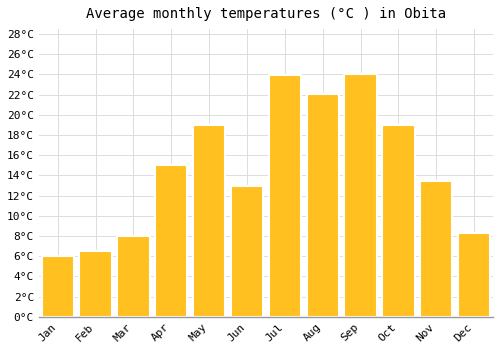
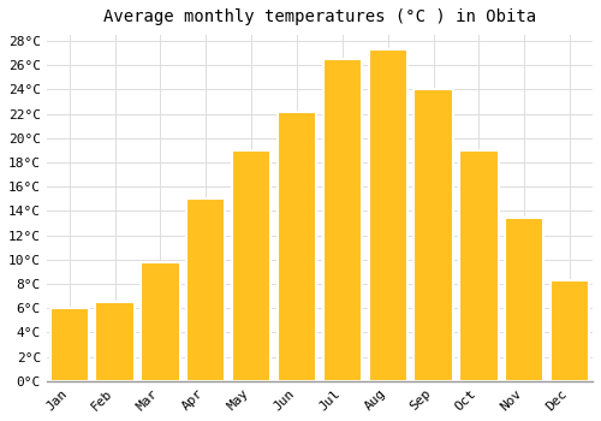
Mar: 8.0°C -> 9.8°C
Jun: 13.0°C -> 22.2°C
Jul: 23.9°C -> 26.5°C
Aug: 22.1°C -> 27.3°C
